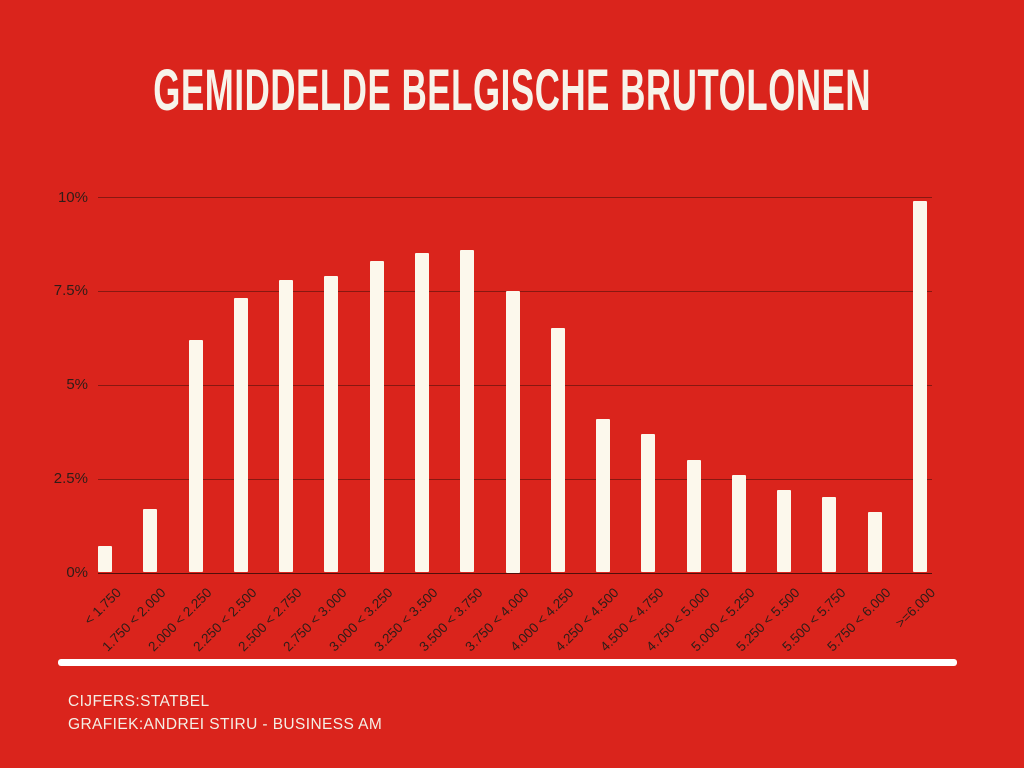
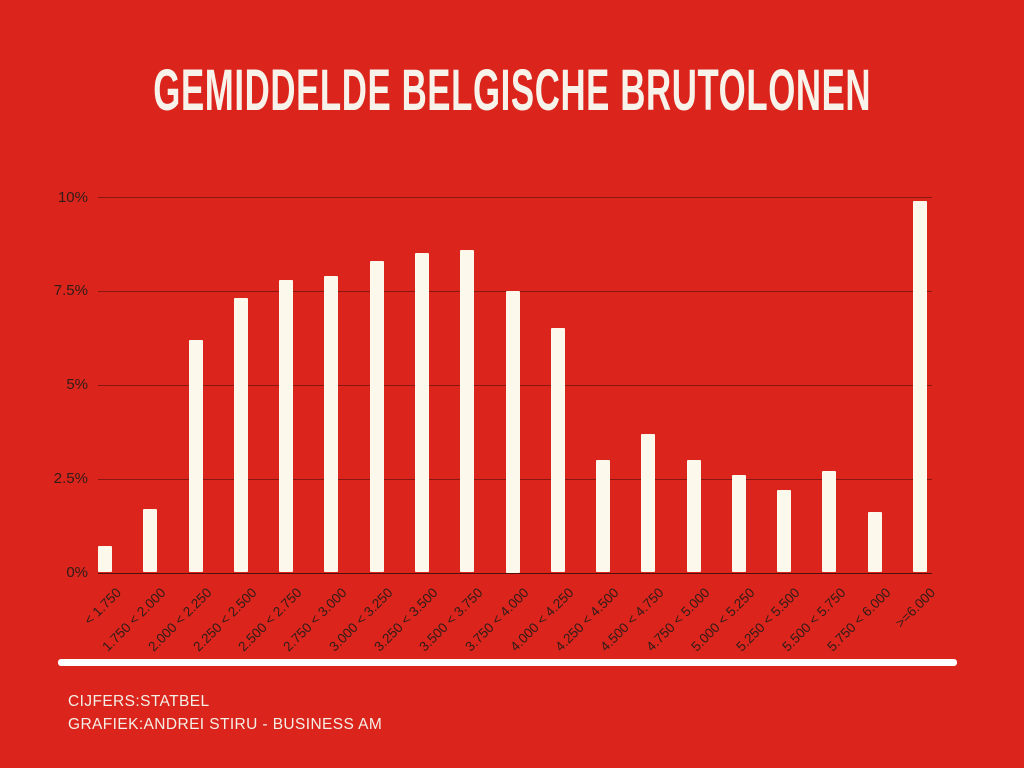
4.250 < 4.500: 4.1% -> 3.0%
5.500 < 5.750: 2.0% -> 2.7%
